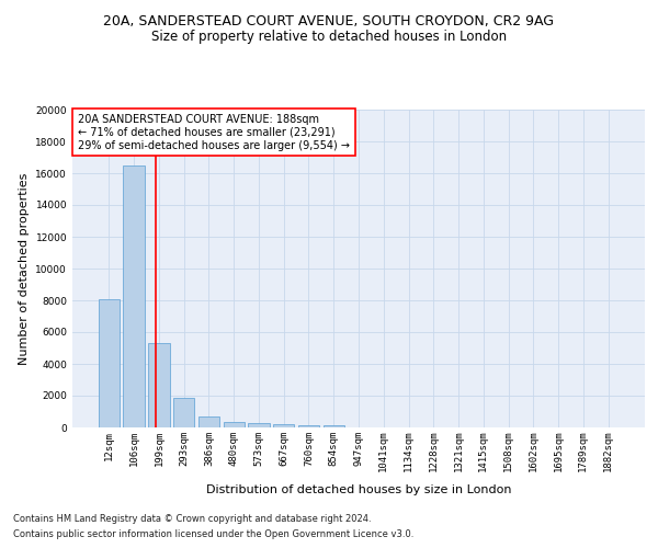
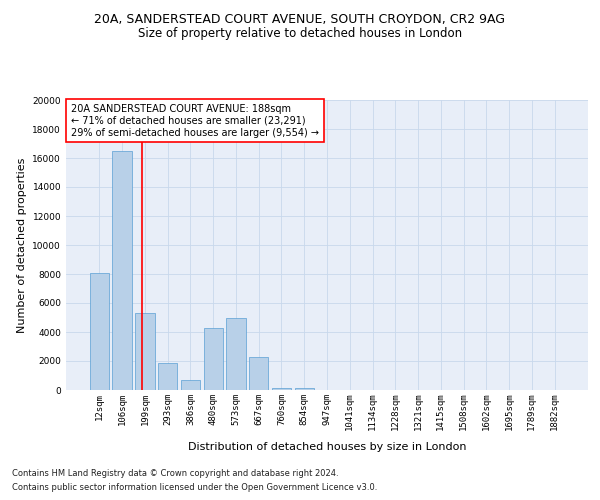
480sqm: 400 -> 4300
573sqm: 300 -> 5000
667sqm: 200 -> 2300
